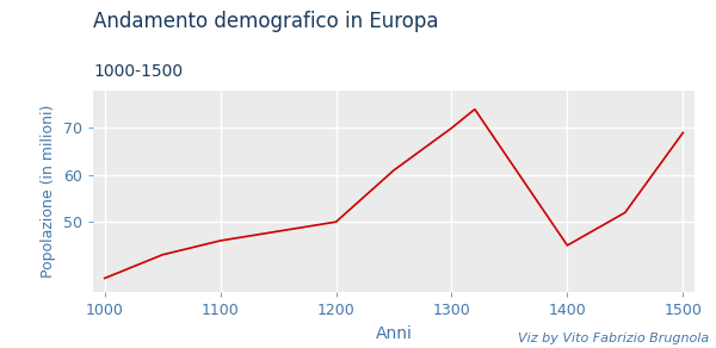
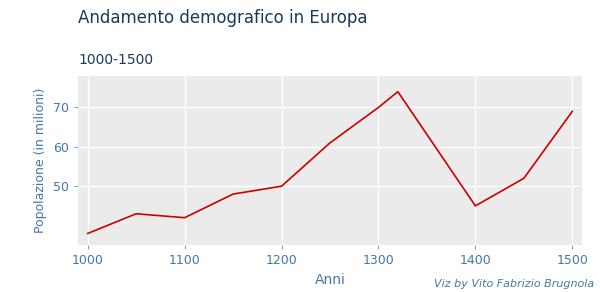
1100: 46 -> 42
